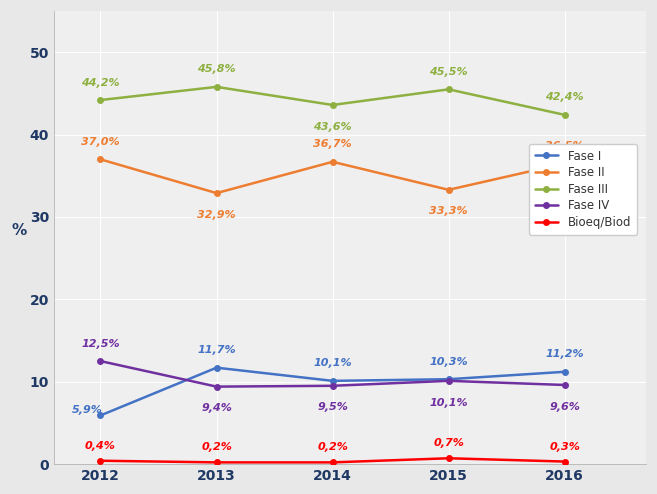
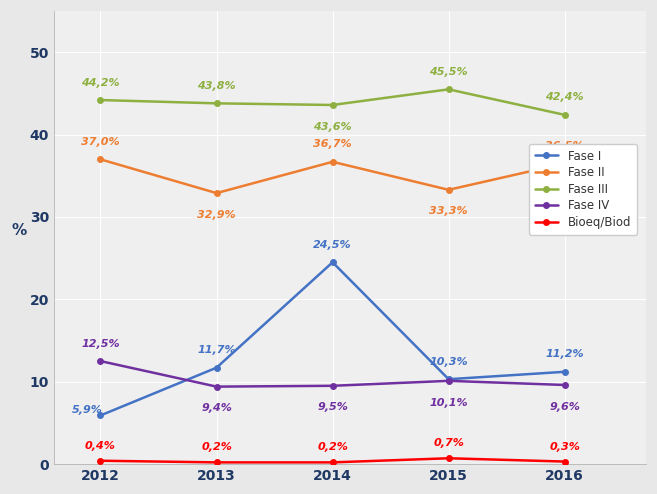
Fase III/2013: 45,8% -> 43,8%
Fase I/2014: 10,1% -> 24,5%
